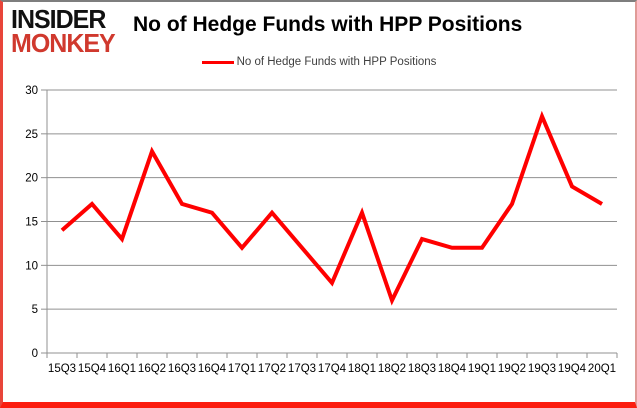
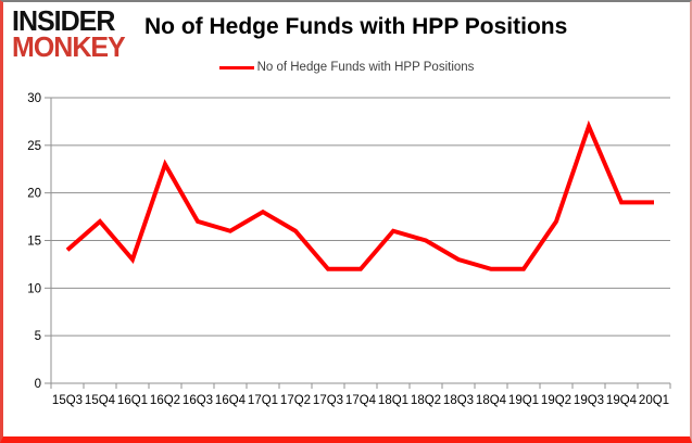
17Q1: 12 -> 18
17Q4: 8 -> 12
18Q2: 6 -> 15
20Q1: 17 -> 19
